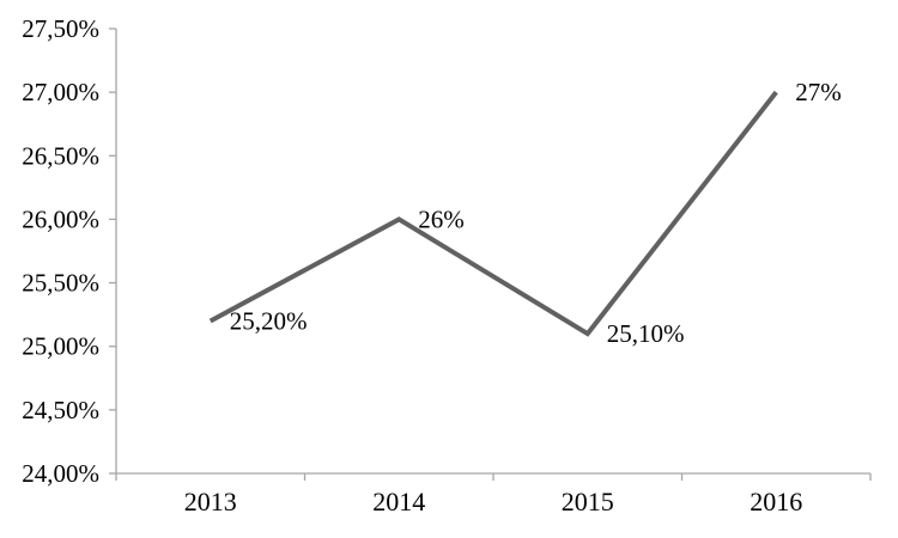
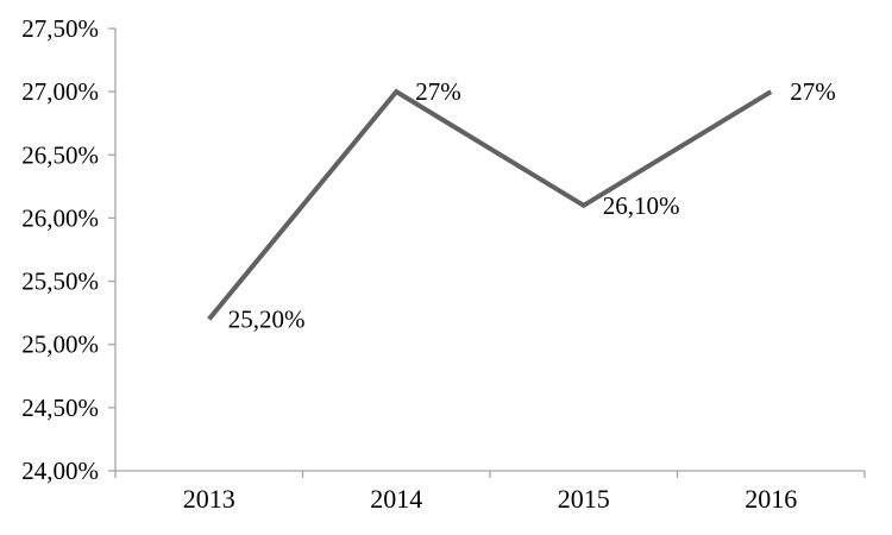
2014: 26% -> 27%
2015: 25,10% -> 26,10%
